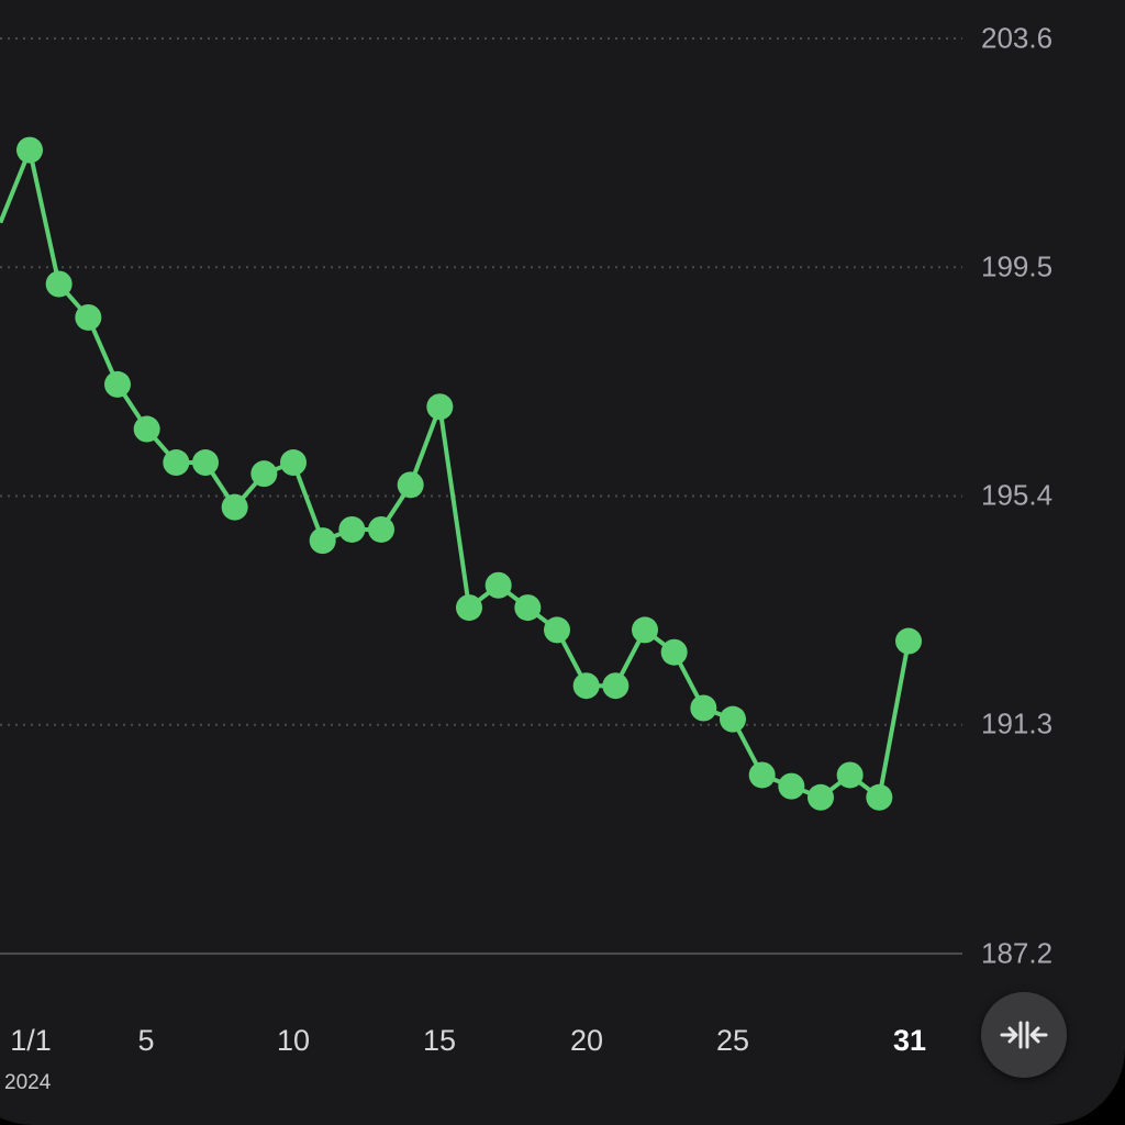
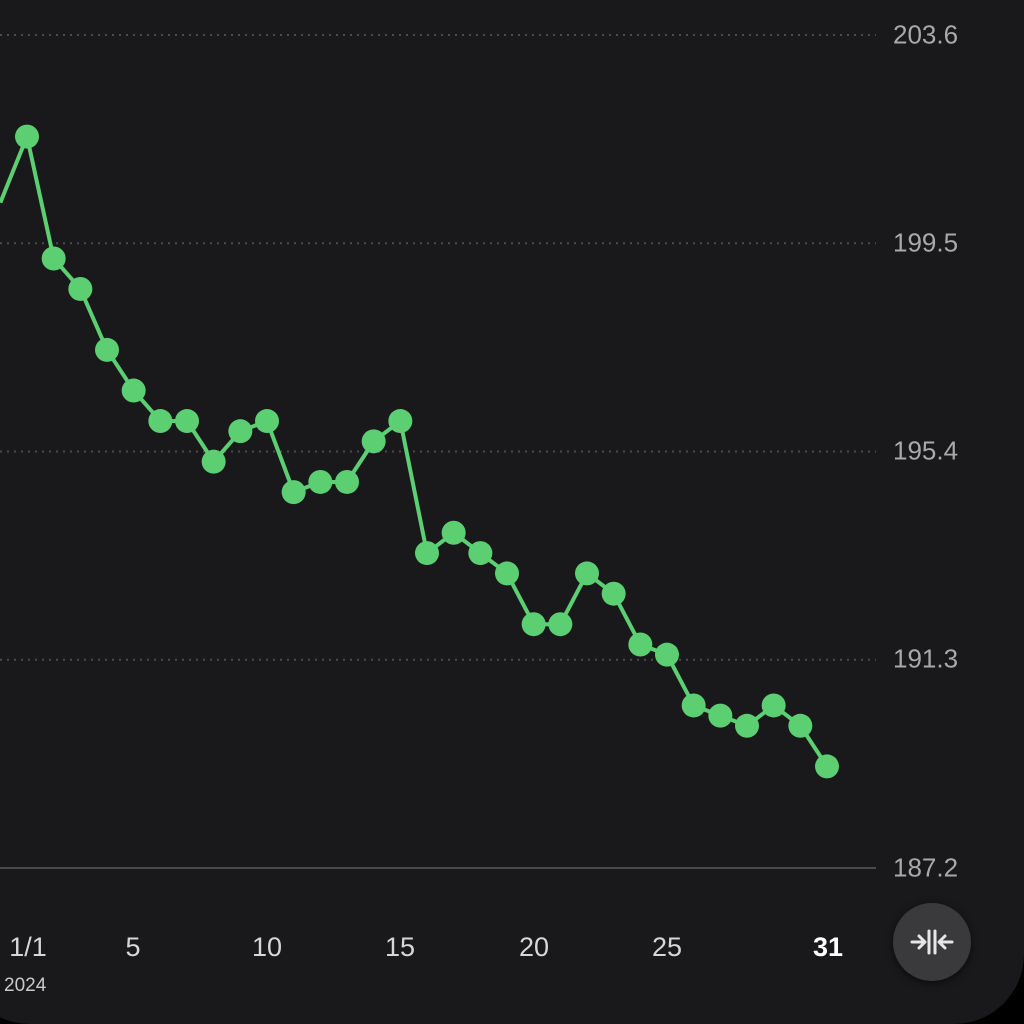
15: 197.0 -> 196.0
31: 192.8 -> 189.2
